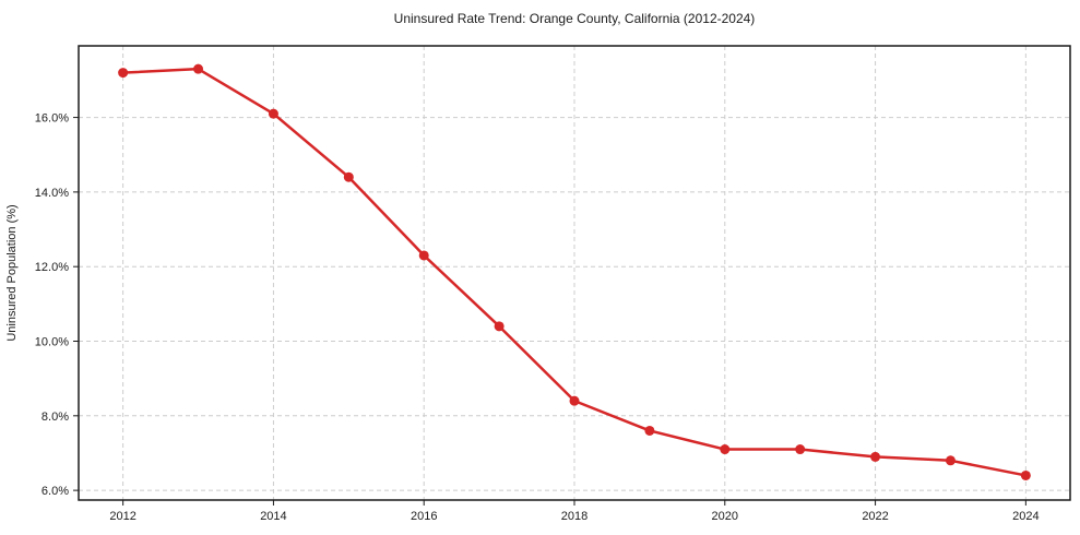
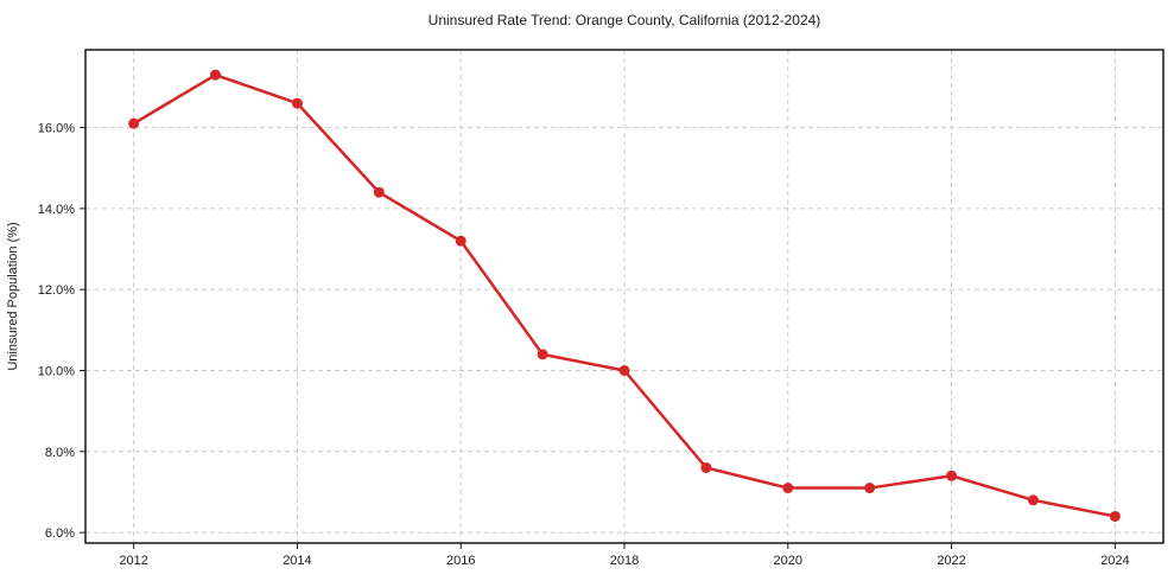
2012: 17.2% -> 16.1%
2014: 16.1% -> 16.6%
2016: 12.3% -> 13.2%
2018: 8.4% -> 10.0%
2022: 6.9% -> 7.4%
